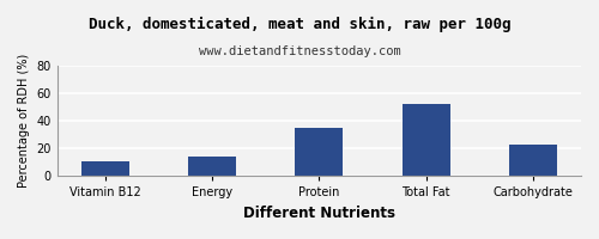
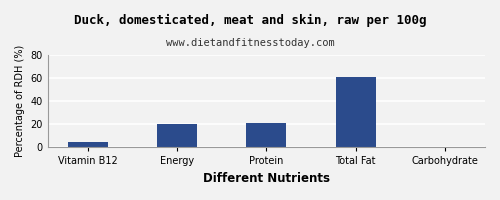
Vitamin B12: 11 -> 5
Energy: 14 -> 20
Protein: 35 -> 22
Total Fat: 52 -> 61
Carbohydrate: 23 -> 0
